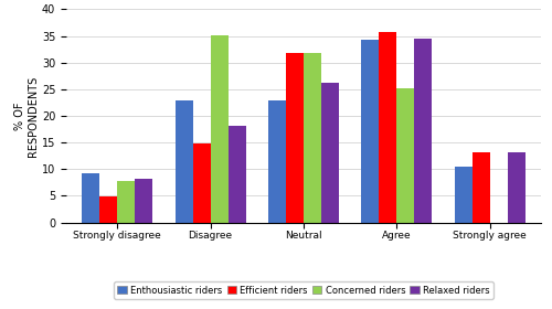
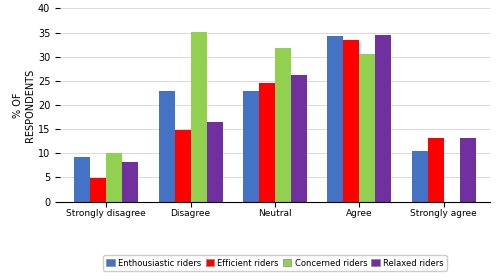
Concerned riders/Strongly disagree: 7.7 -> 10.0
Relaxed riders/Disagree: 18.2 -> 16.5
Efficient riders/Neutral: 31.8 -> 24.5
Efficient riders/Agree: 35.7 -> 33.5
Concerned riders/Agree: 25.2 -> 30.5
